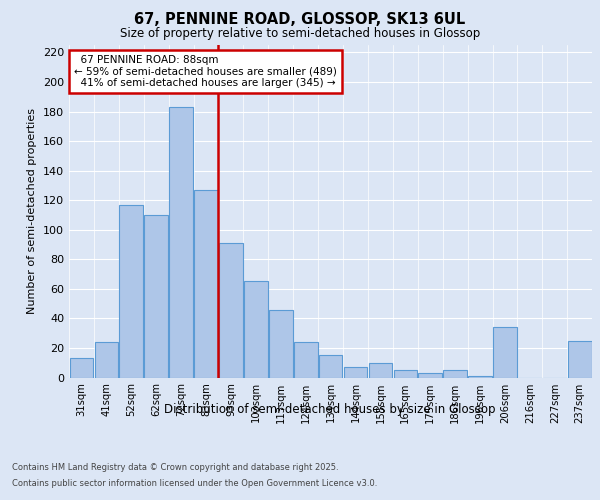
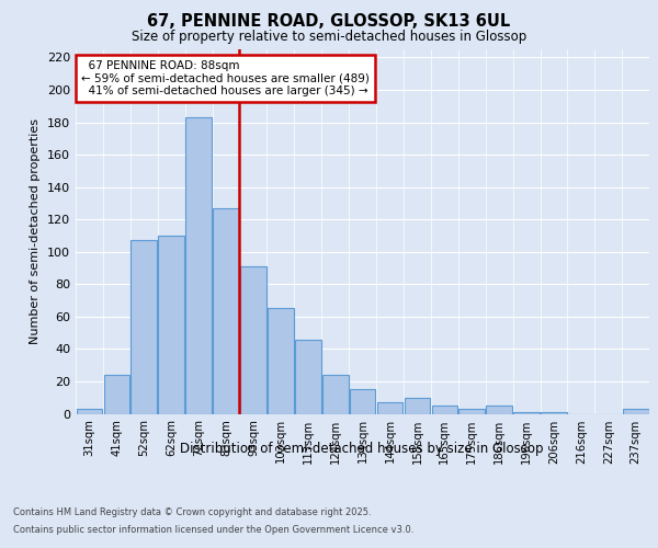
31sqm: 13 -> 3
52sqm: 117 -> 107
206sqm: 34 -> 1
237sqm: 25 -> 3
